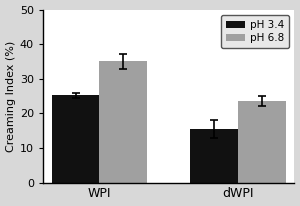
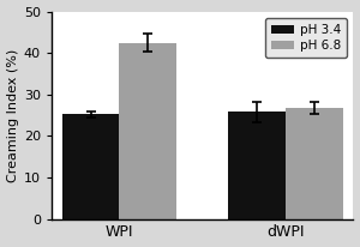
pH 6.8/WPI: 35.0 -> 42.5
pH 3.4/dWPI: 15.5 -> 25.8
pH 6.8/dWPI: 23.5 -> 26.8
